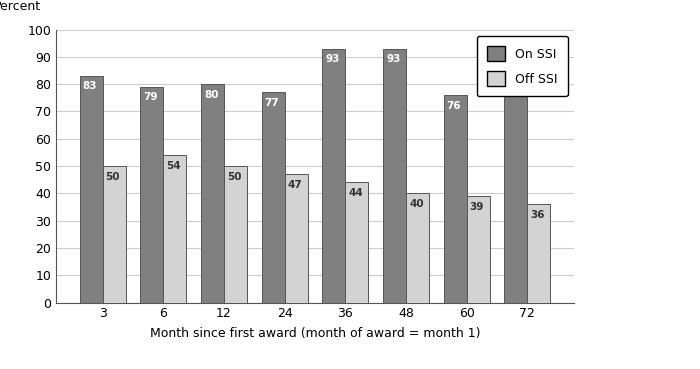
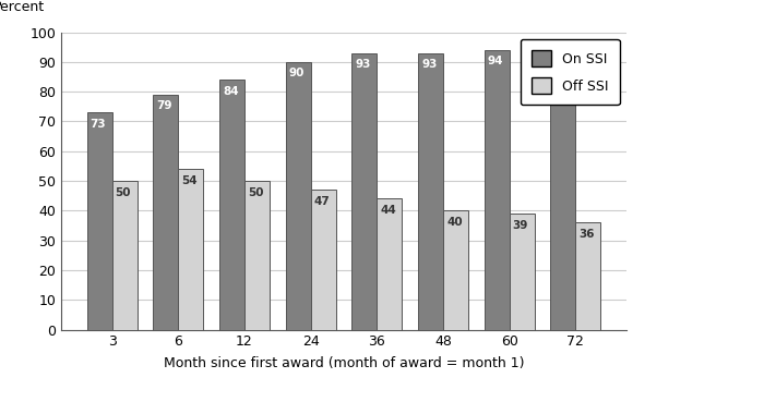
On SSI/3: 83 -> 73
On SSI/12: 80 -> 84
On SSI/24: 77 -> 90
On SSI/60: 76 -> 94
